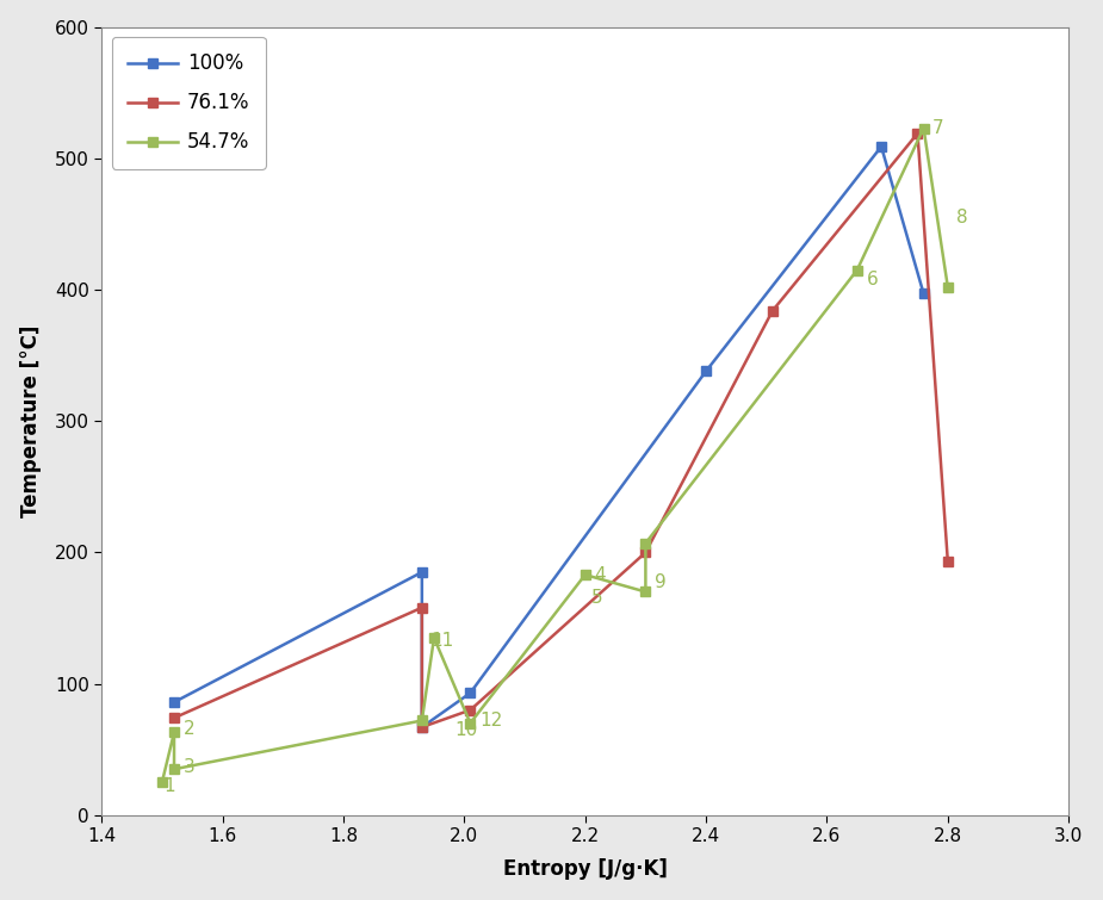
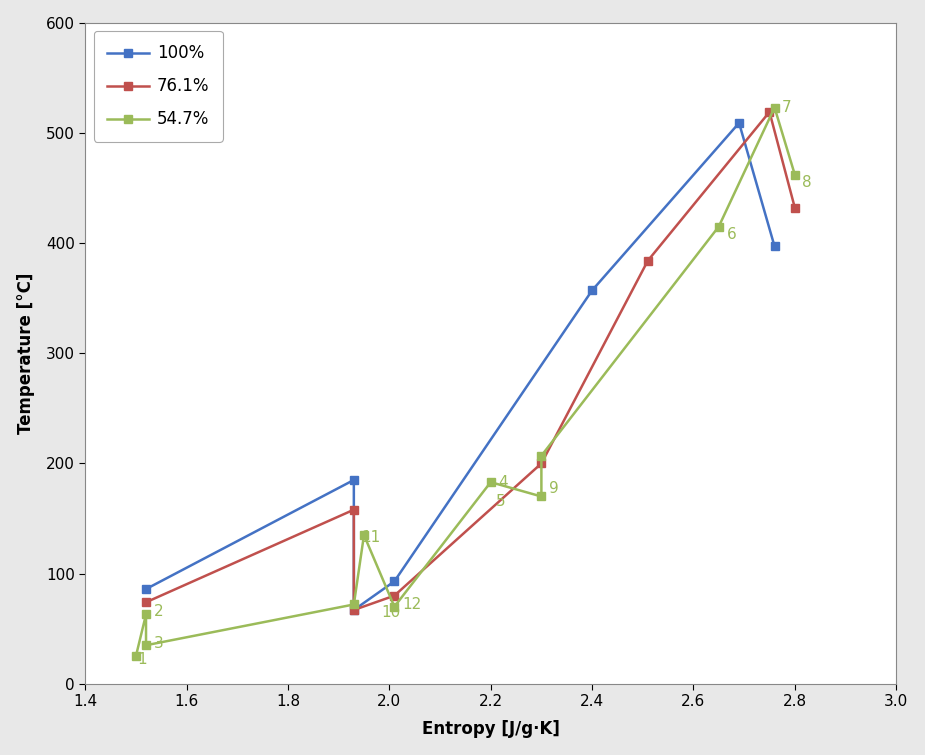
100%/2.4: 338 -> 357
76.1%/2.8: 193 -> 432
54.7%/2.8: 402 -> 462
